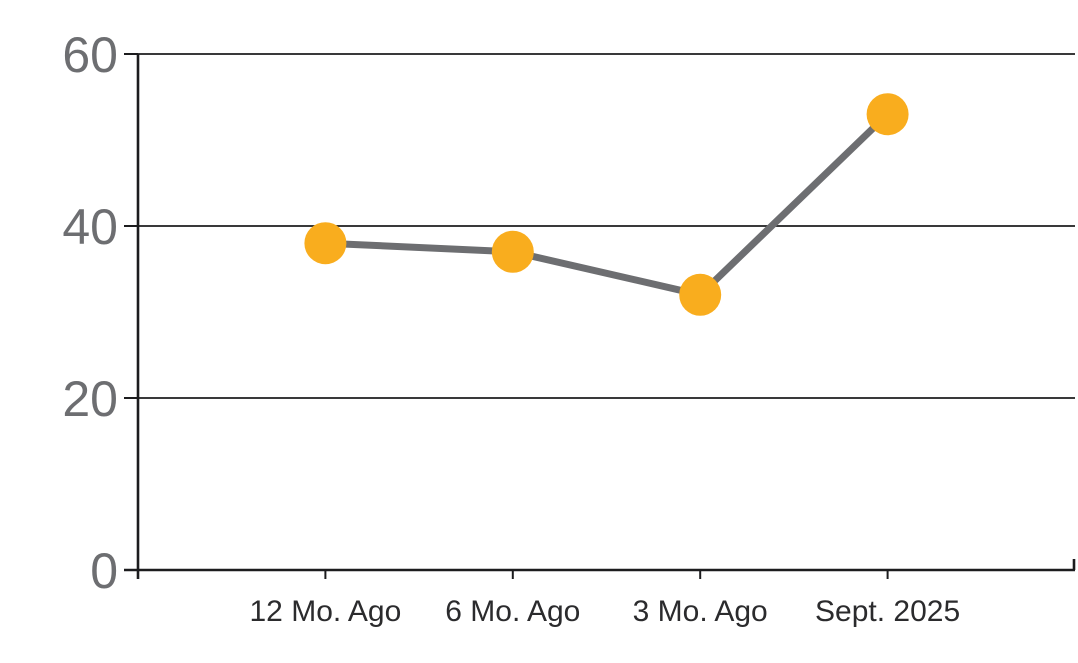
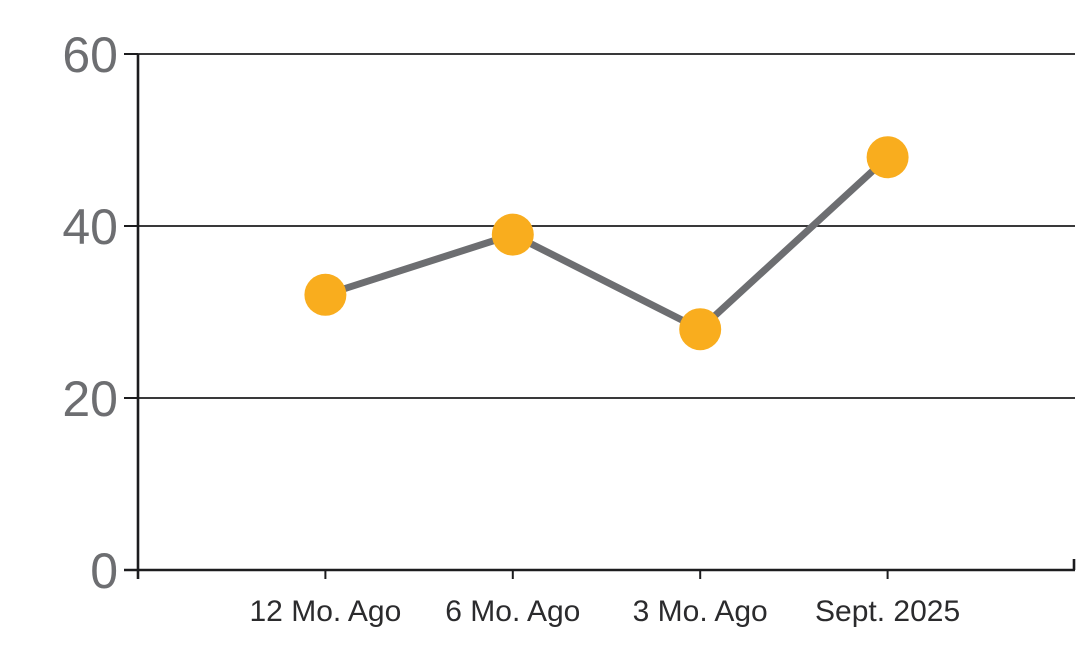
12 Mo. Ago: 38 -> 32
6 Mo. Ago: 37 -> 39
3 Mo. Ago: 32 -> 28
Sept. 2025: 53 -> 48
